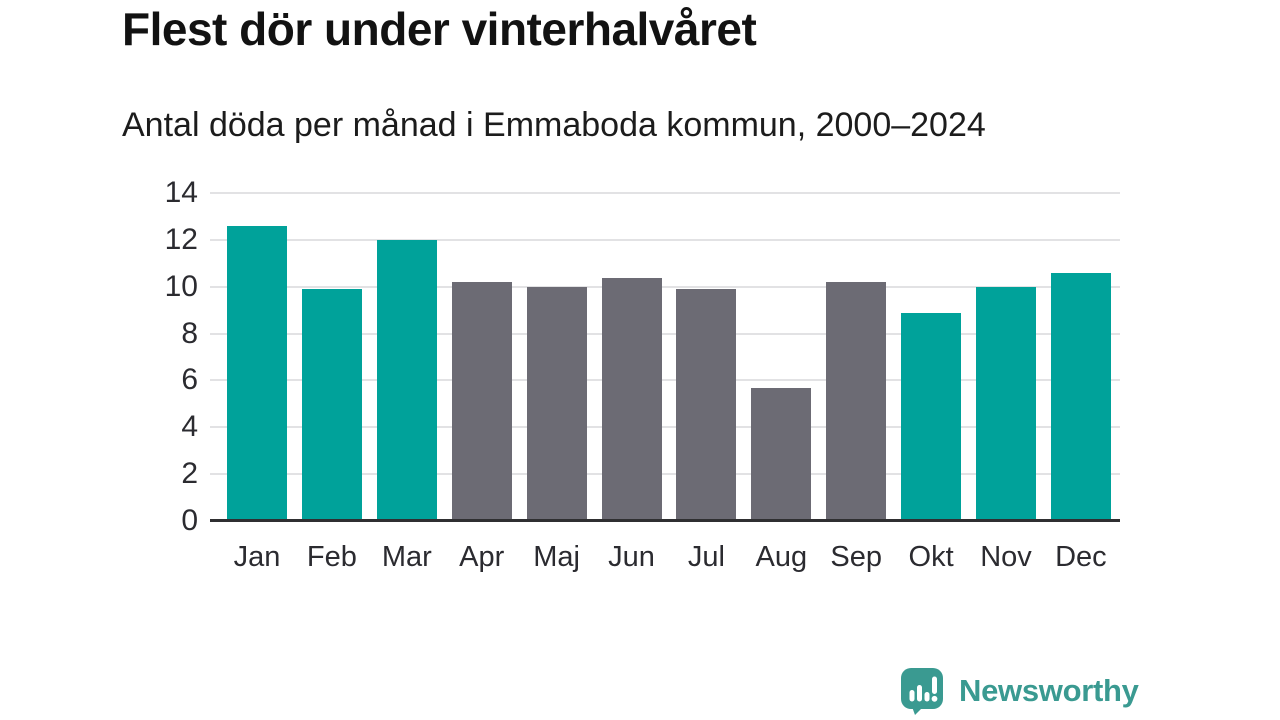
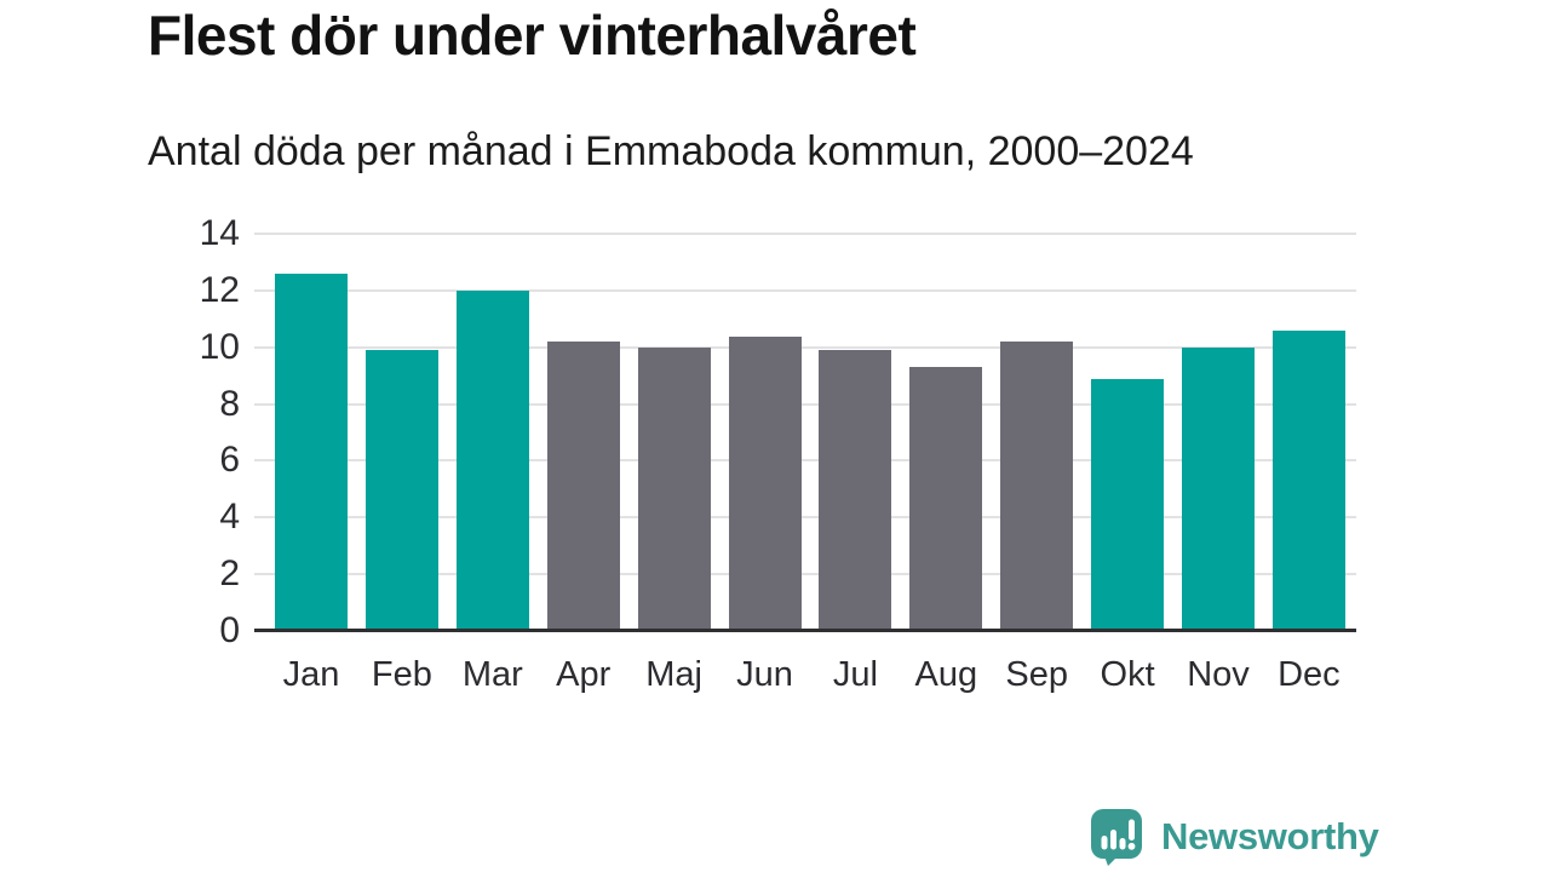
Aug: 5.6 -> 9.2
